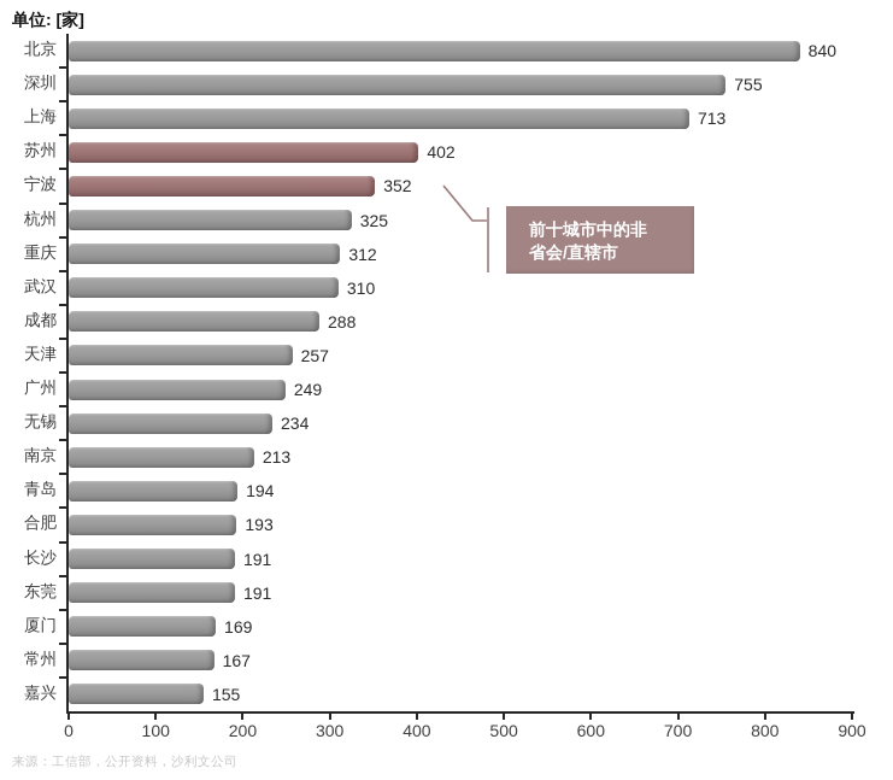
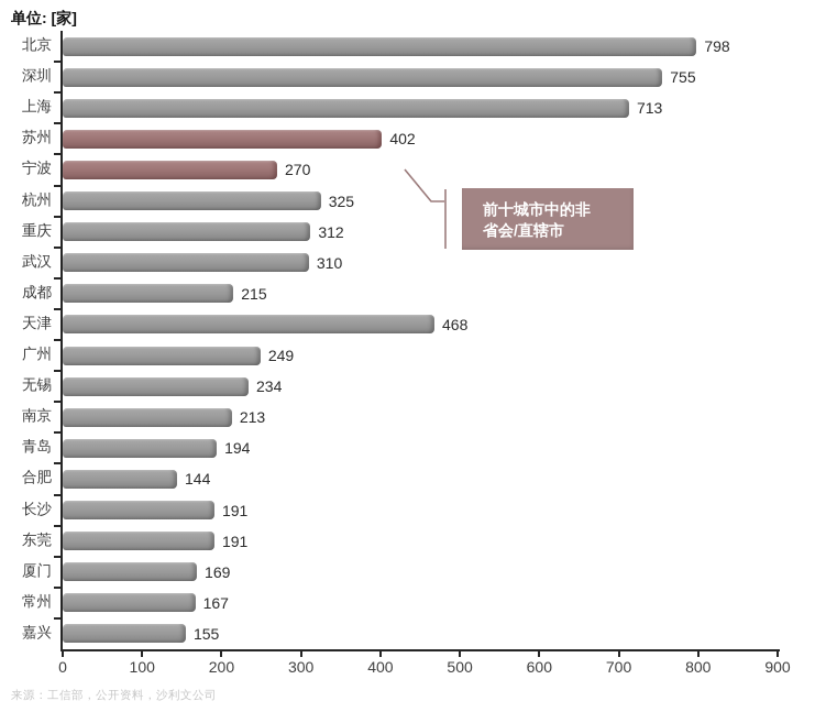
北京: 840 -> 798
宁波: 352 -> 270
成都: 288 -> 215
天津: 257 -> 468
合肥: 193 -> 144
